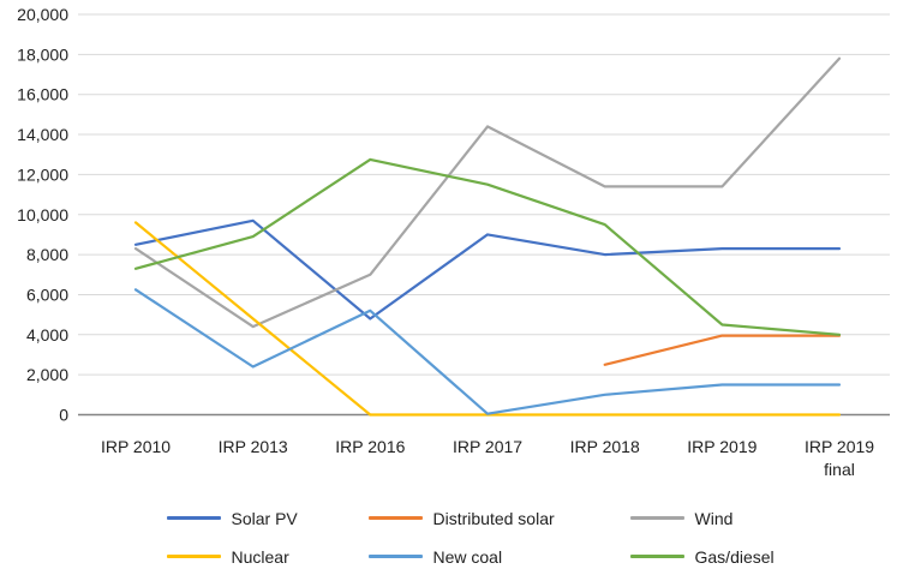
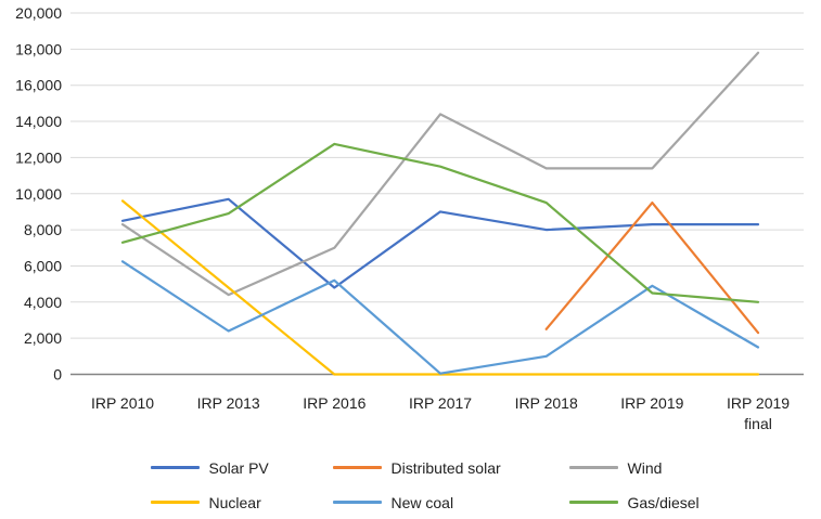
Distributed solar/IRP 2019: 4000 -> 9500
New coal/IRP 2019: 1500 -> 4900
Distributed solar/IRP 2019 final: 4000 -> 2300
